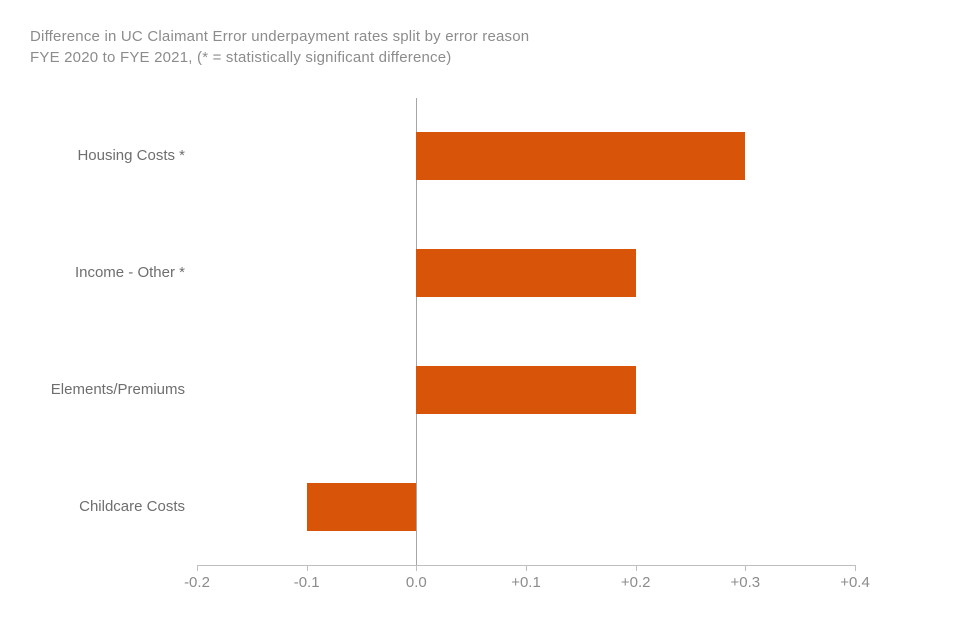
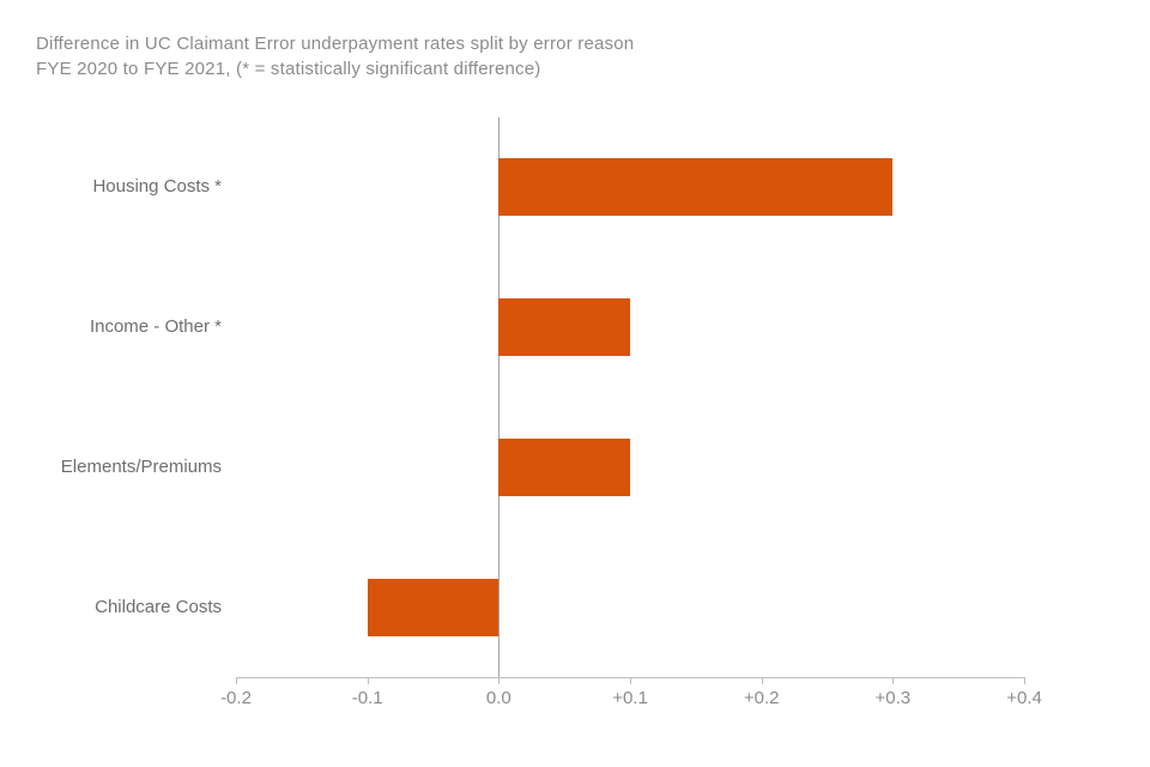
Income - Other *: 0.2 -> 0.1
Elements/Premiums: 0.2 -> 0.1
